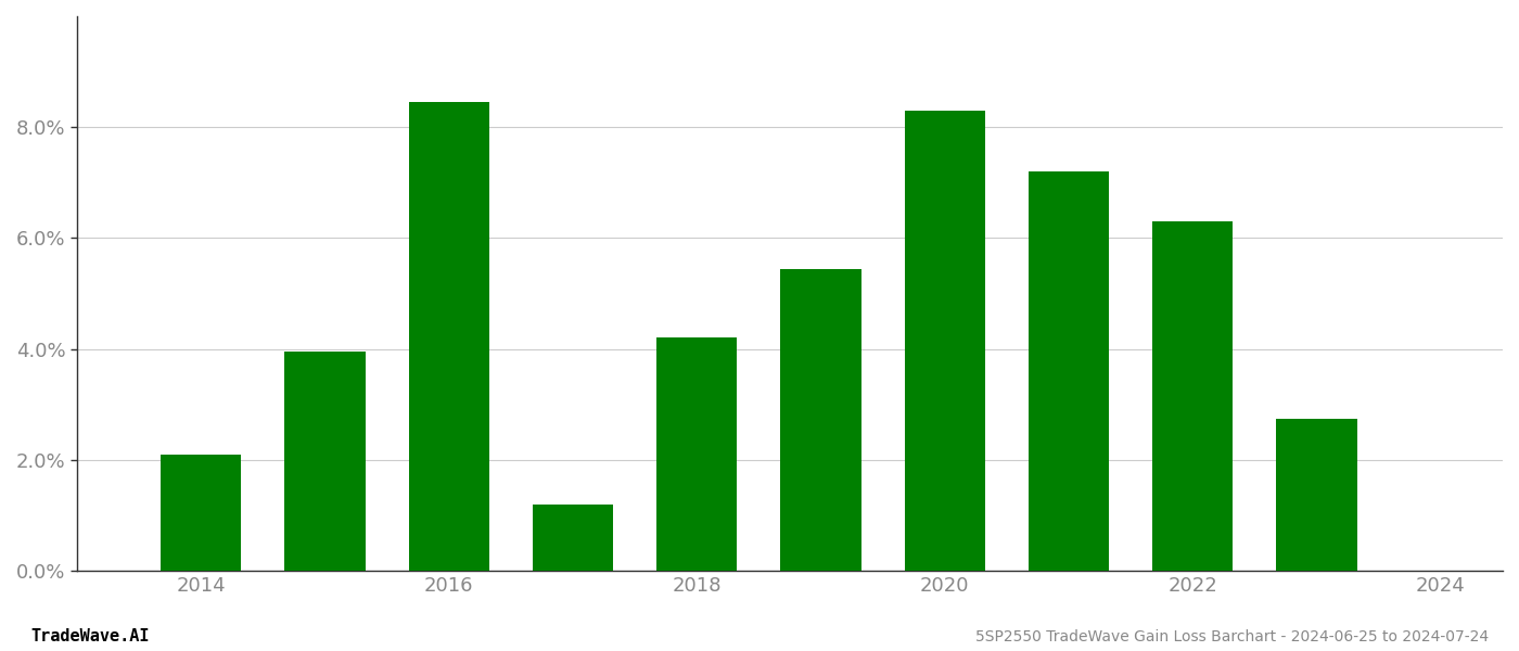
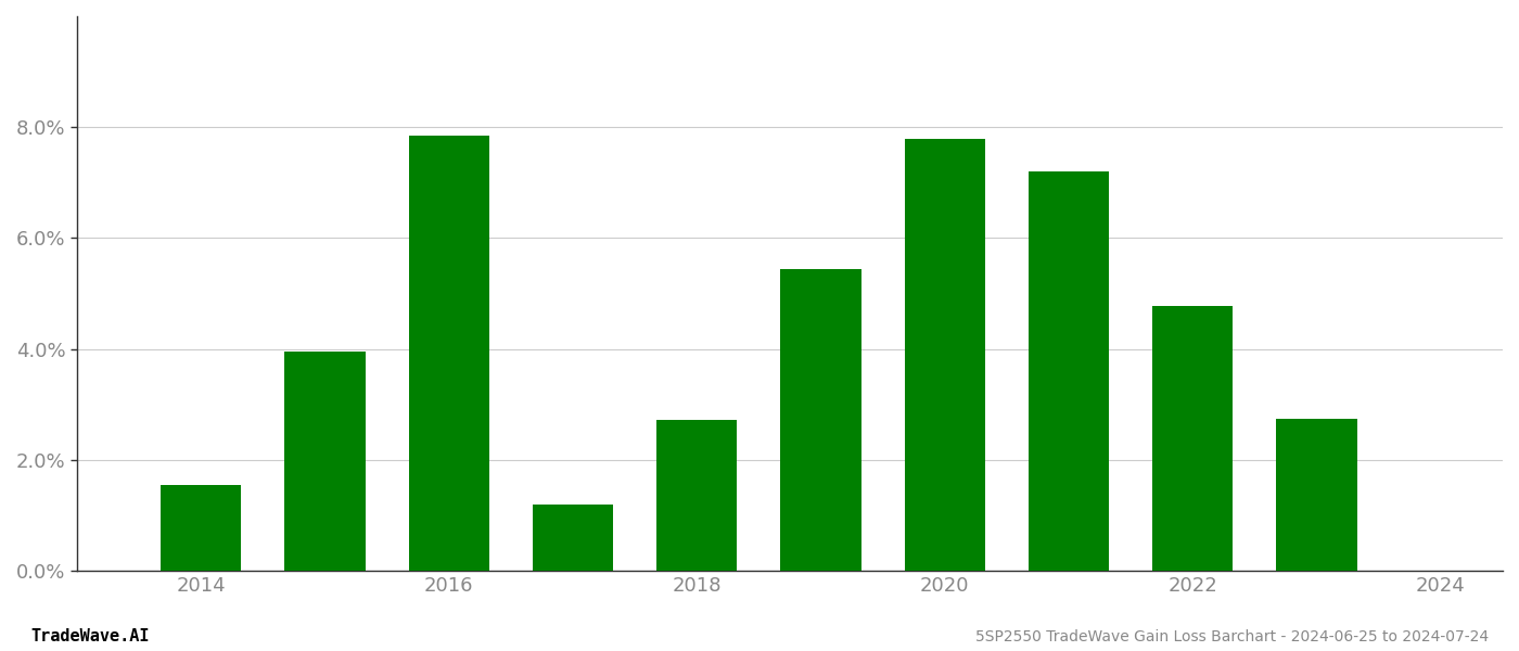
2014: 2.10% -> 1.54%
2016: 8.45% -> 7.84%
2018: 4.20% -> 2.72%
2020: 8.30% -> 7.78%
2022: 6.30% -> 4.78%
